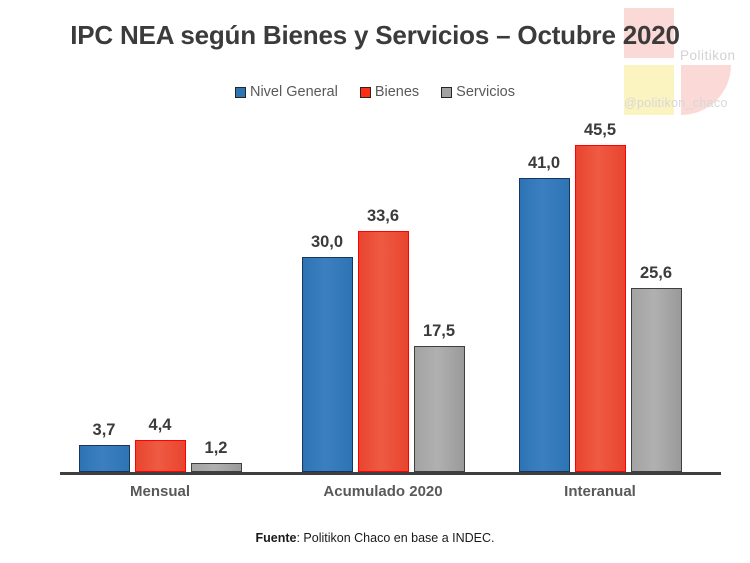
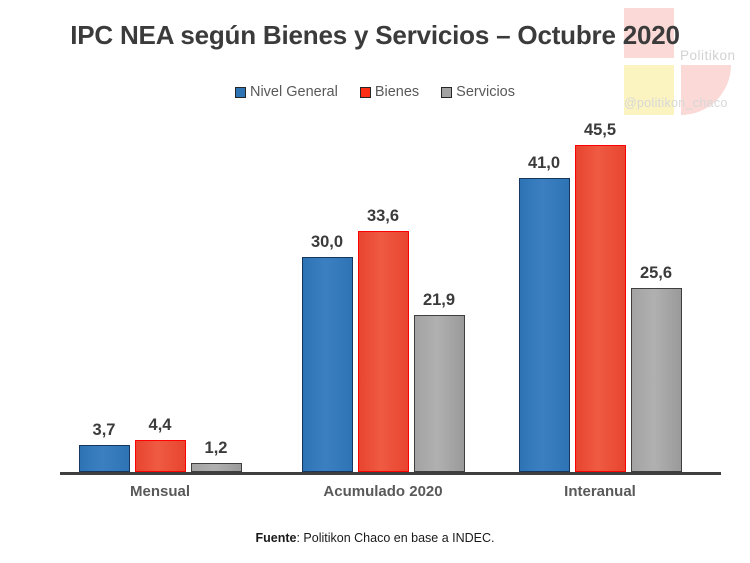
Servicios/Acumulado 2020: 17,5 -> 21,9
